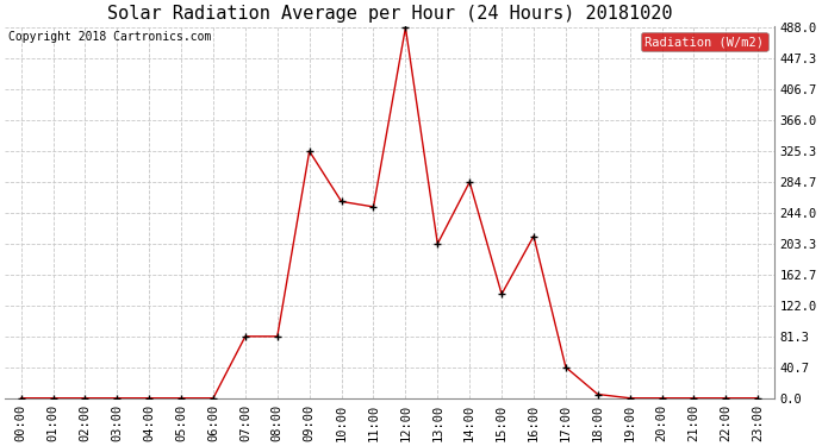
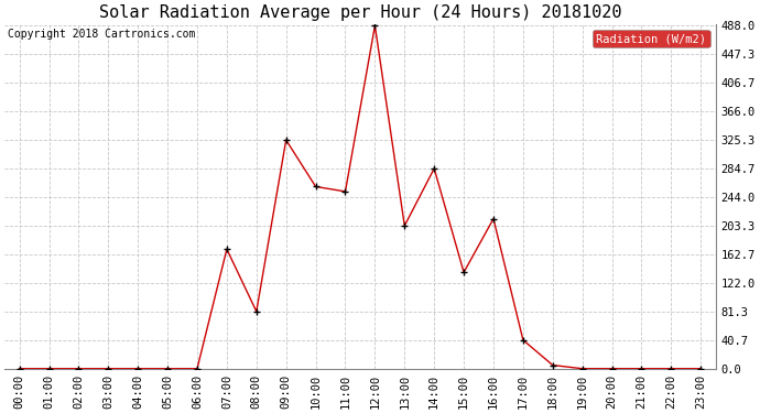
07:00: 81 -> 170
